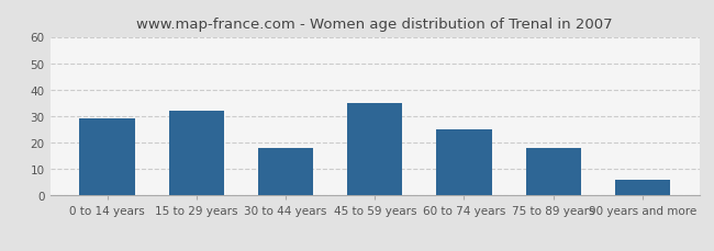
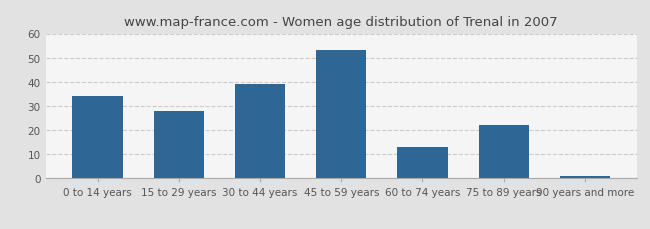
0 to 14 years: 29 -> 34
15 to 29 years: 32 -> 28
30 to 44 years: 18 -> 39
45 to 59 years: 35 -> 53
60 to 74 years: 25 -> 13
75 to 89 years: 18 -> 22
90 years and more: 6 -> 1
